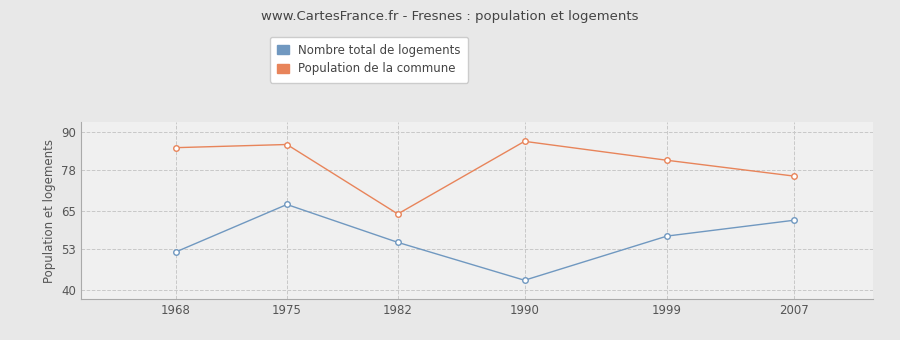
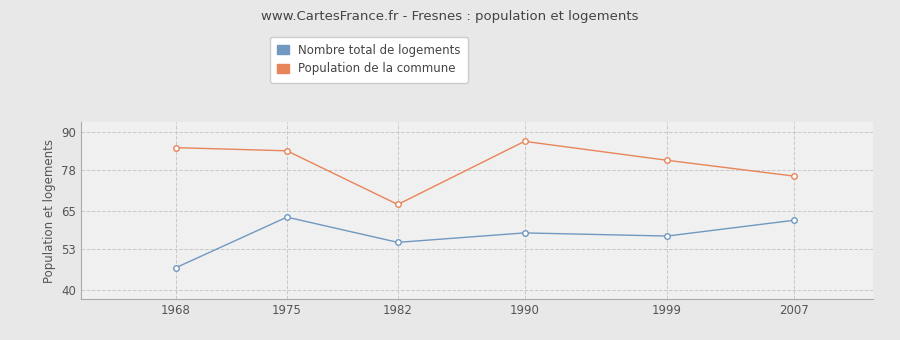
Nombre total de logements/1968: 52 -> 47
Nombre total de logements/1975: 67 -> 63
Population de la commune/1975: 86 -> 84
Population de la commune/1982: 64 -> 67
Nombre total de logements/1990: 43 -> 58
